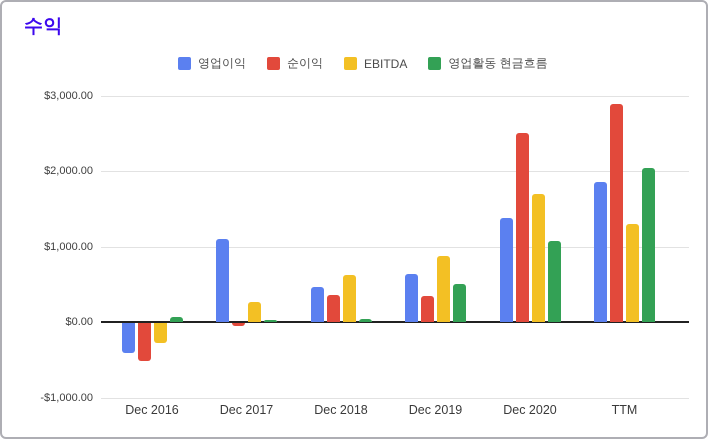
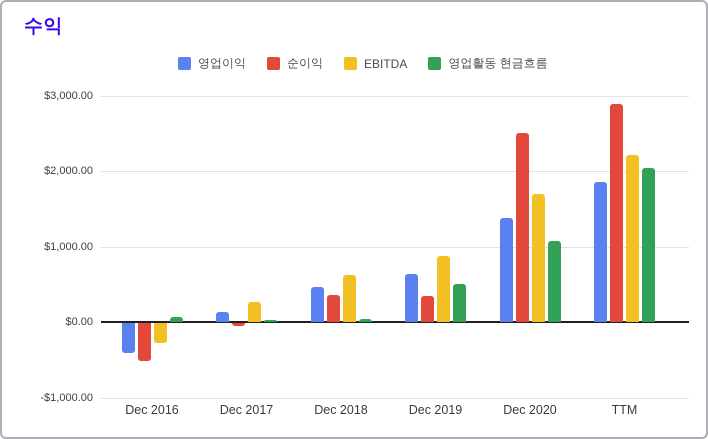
영업이익/Dec 2017: $1100 -> $100
EBITDA/TTM: $1300 -> $2200
